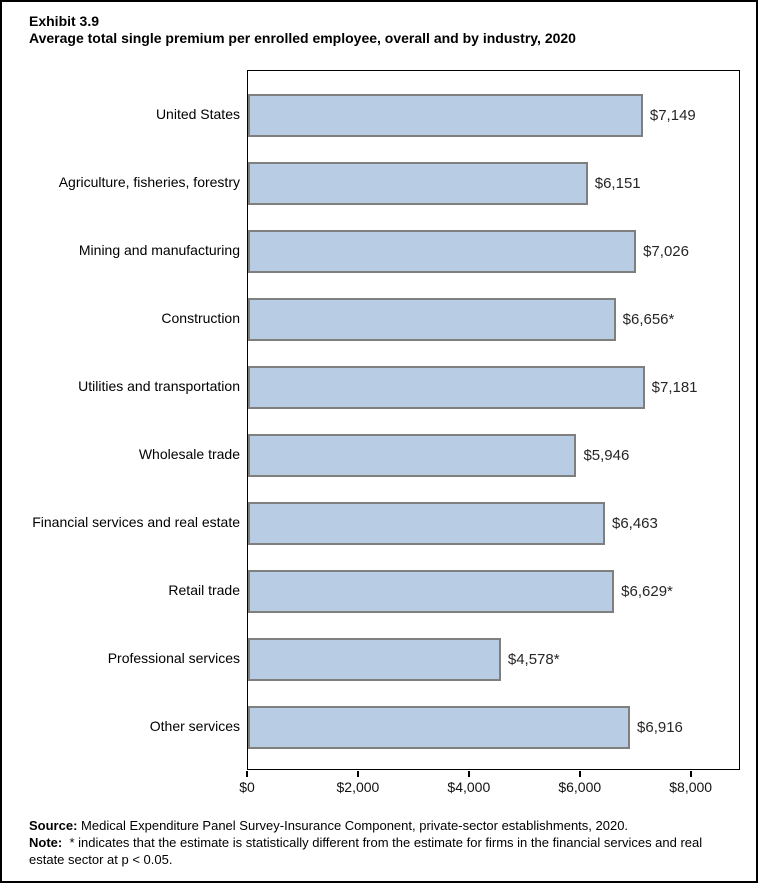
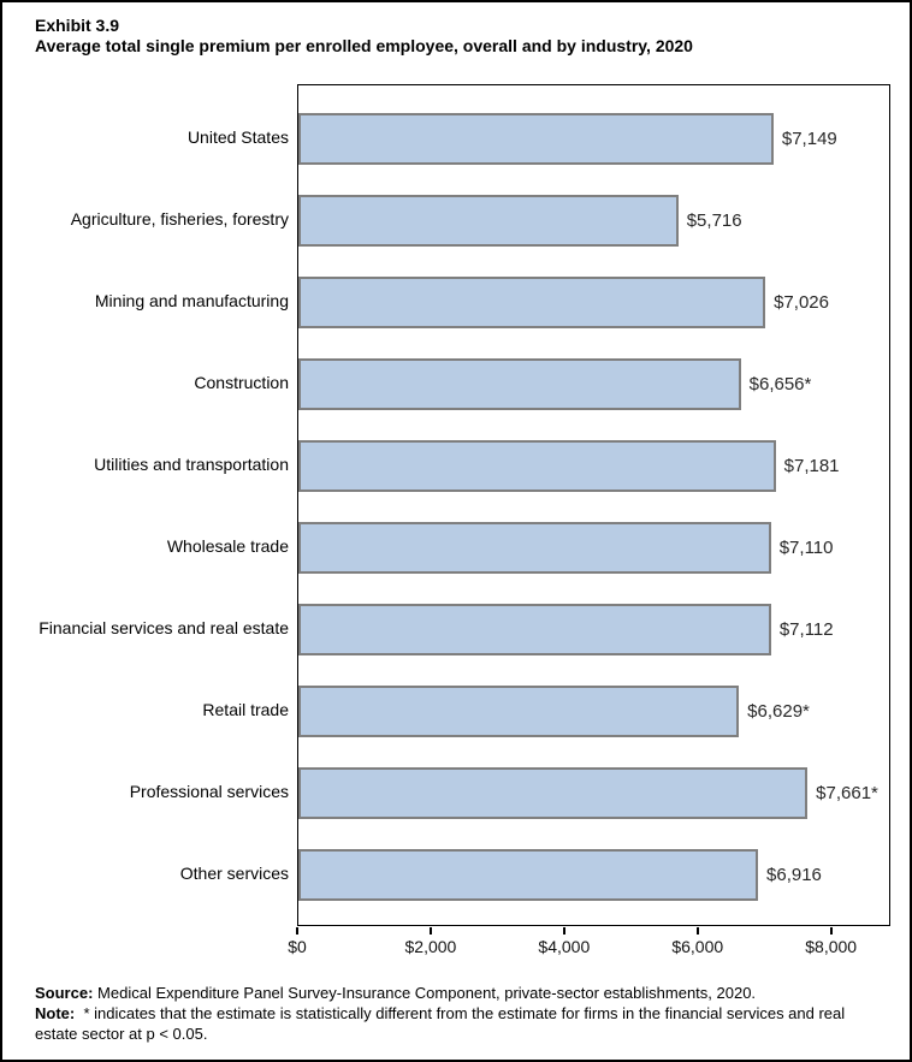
Agriculture, fisheries, forestry: $6,151 -> $5,716
Wholesale trade: $5,946 -> $7,110
Financial services and real estate: $6,463 -> $7,112
Professional services: 4,578 -> 7,661
